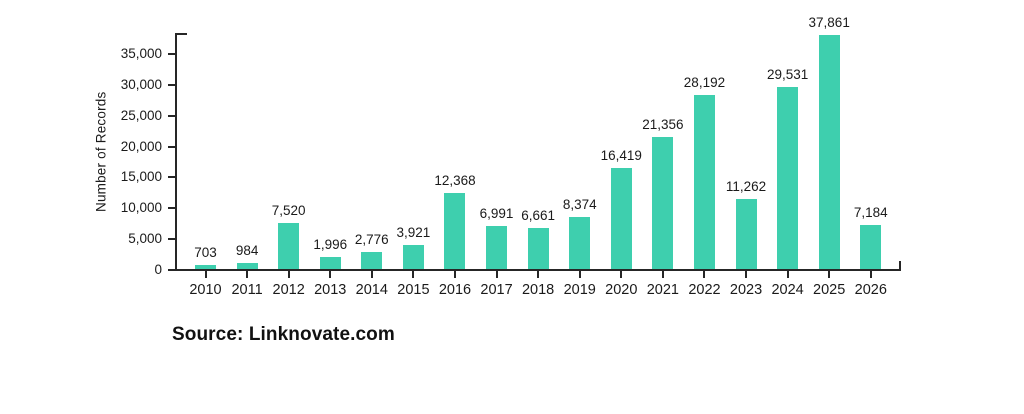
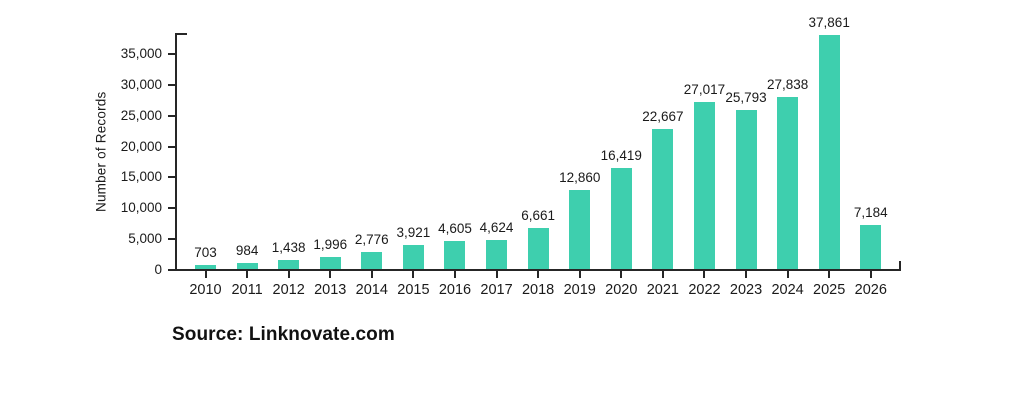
2012: 7,520 -> 1,438
2016: 12,368 -> 4,605
2017: 6,991 -> 4,624
2019: 8,374 -> 12,860
2021: 21,356 -> 22,667
2022: 28,192 -> 27,017
2023: 11,262 -> 25,793
2024: 29,531 -> 27,838
